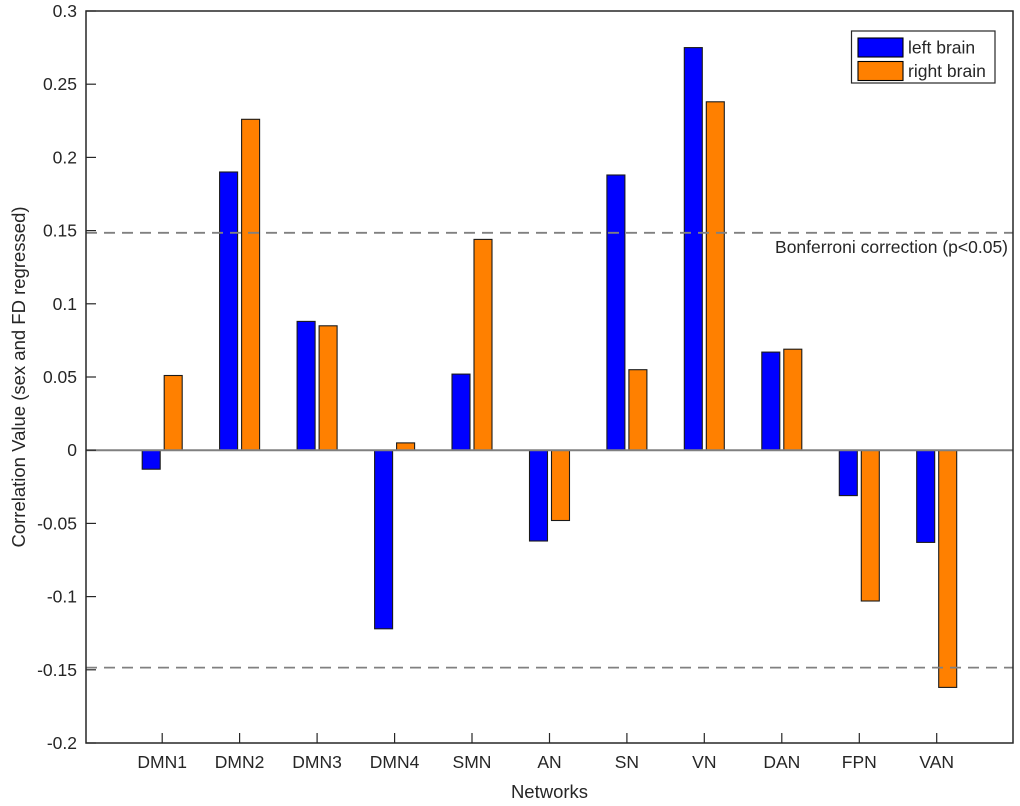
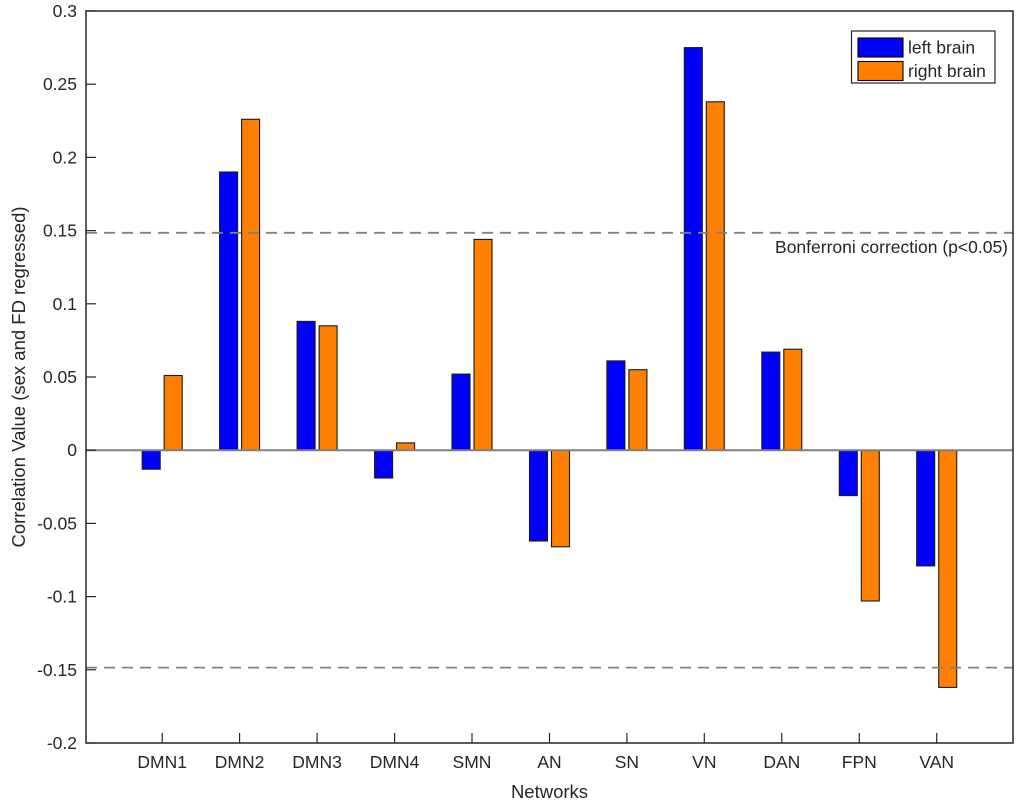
left brain/DMN4: -0.122 -> -0.019
right brain/AN: -0.048 -> -0.066
left brain/SN: 0.188 -> 0.061
left brain/VAN: -0.063 -> -0.079
